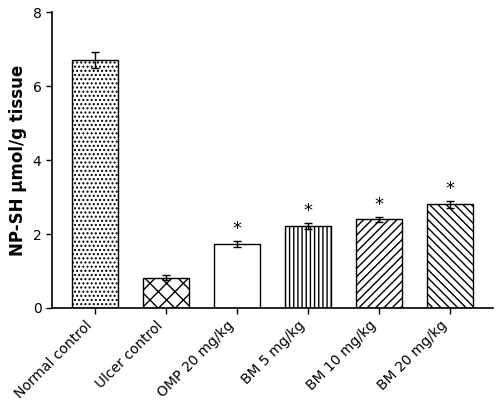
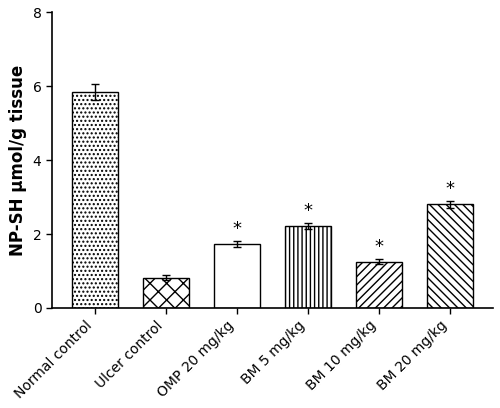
Normal control: 6.72 -> 5.85
BM 10 mg/kg: 2.40 -> 1.25
